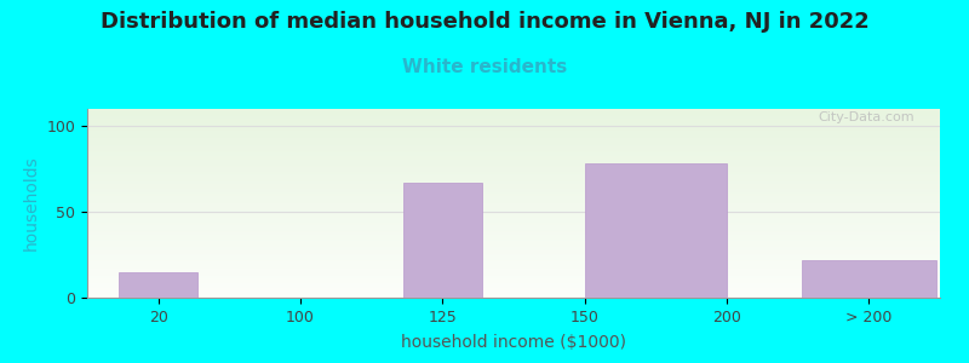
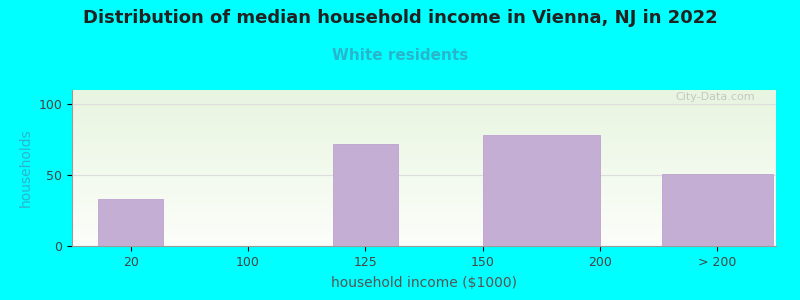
20: 15 -> 33
125: 67 -> 72
> 200: 22 -> 51
